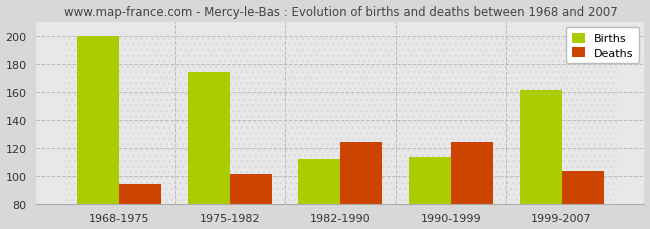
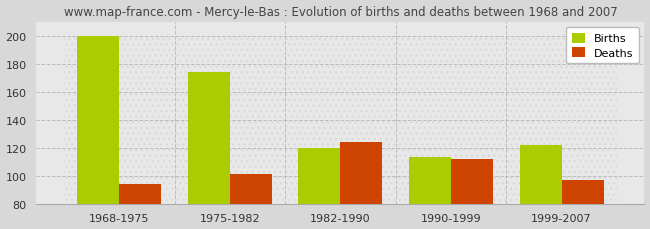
Births/1982-1990: 112 -> 120
Deaths/1990-1999: 124 -> 112
Births/1999-2007: 161 -> 122
Deaths/1999-2007: 103 -> 97
